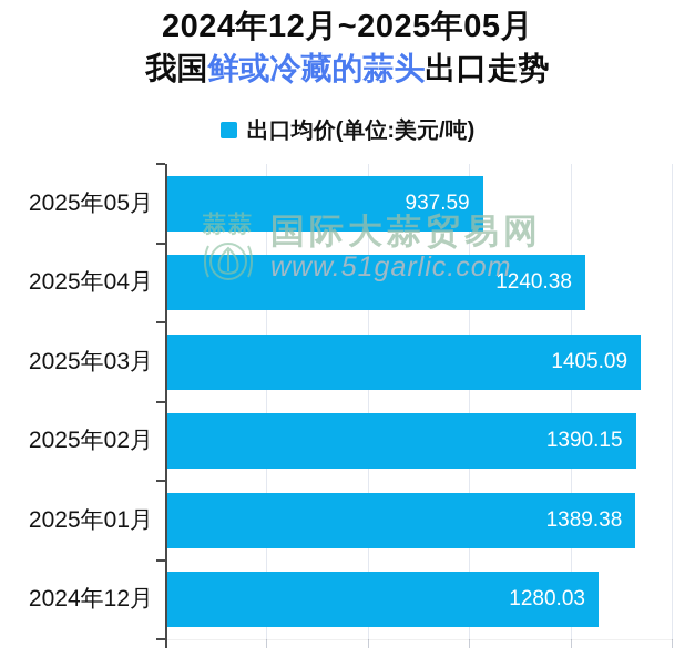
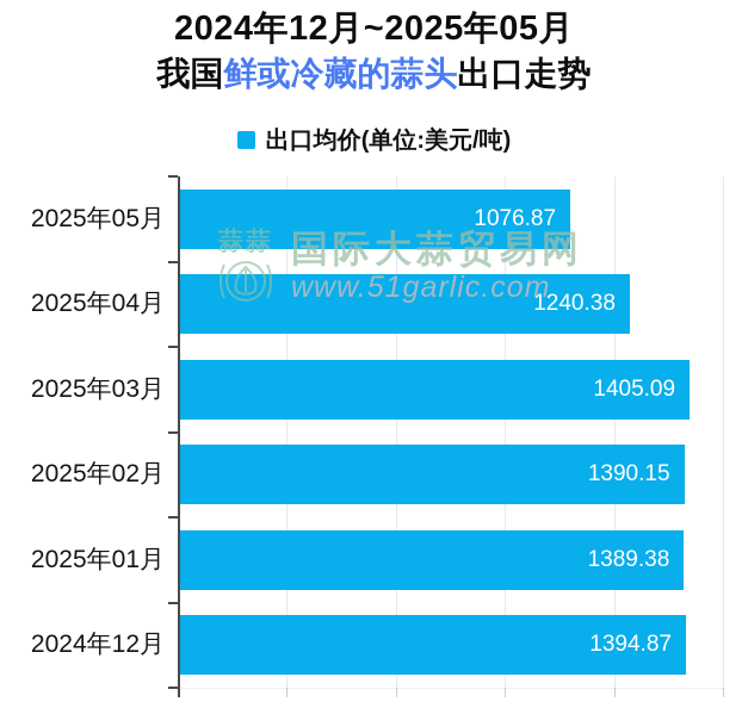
2025年05月: 937.59 -> 1076.87
2024年12月: 1280.03 -> 1394.87
